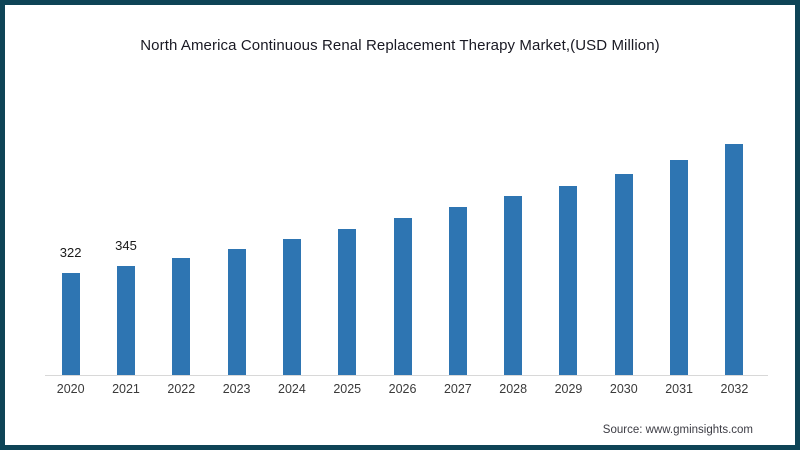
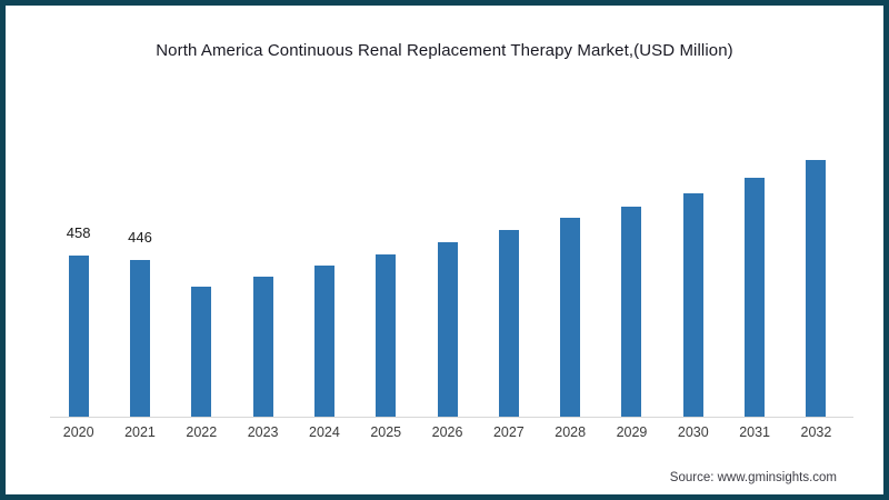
2020: 322 -> 458
2021: 345 -> 446
